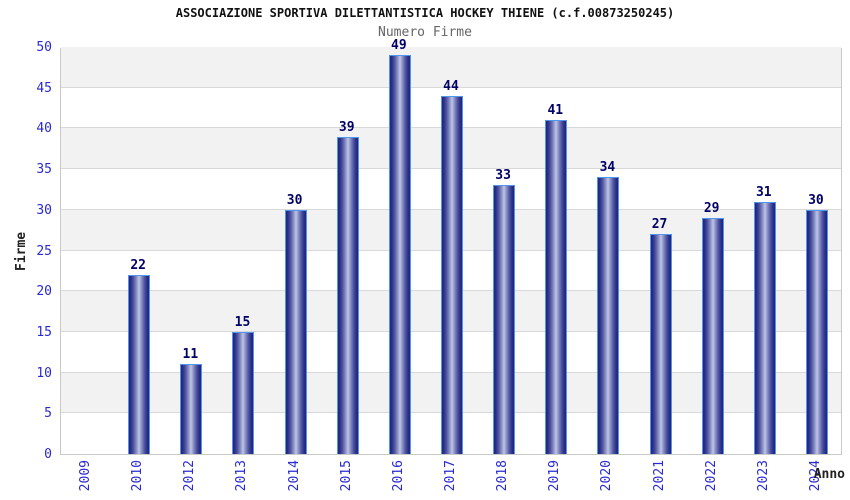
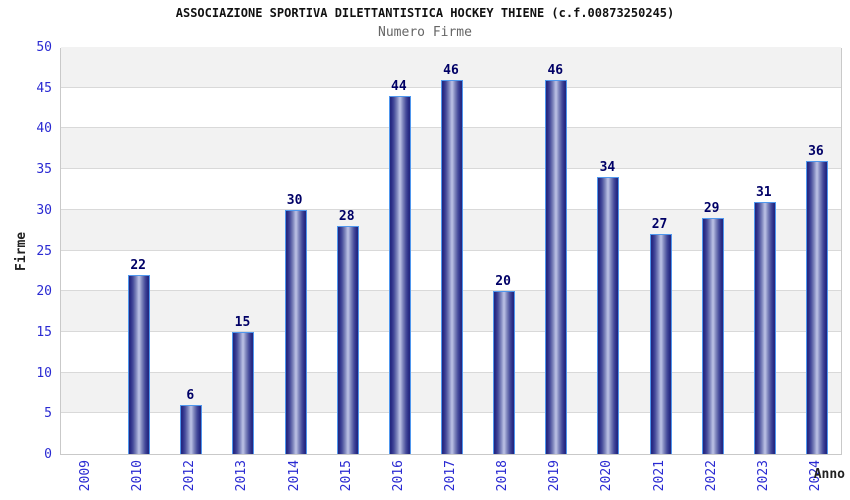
2012: 11 -> 6
2015: 39 -> 28
2016: 49 -> 44
2017: 44 -> 46
2018: 33 -> 20
2019: 41 -> 46
2024: 30 -> 36
